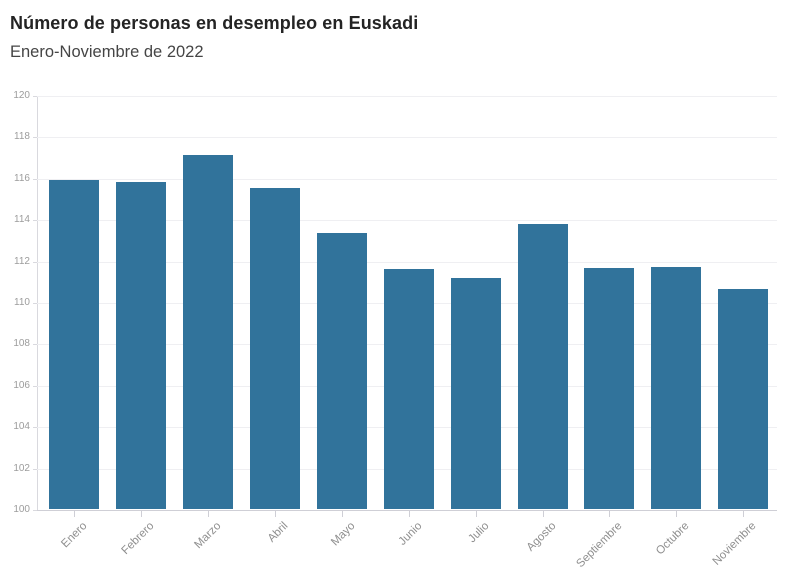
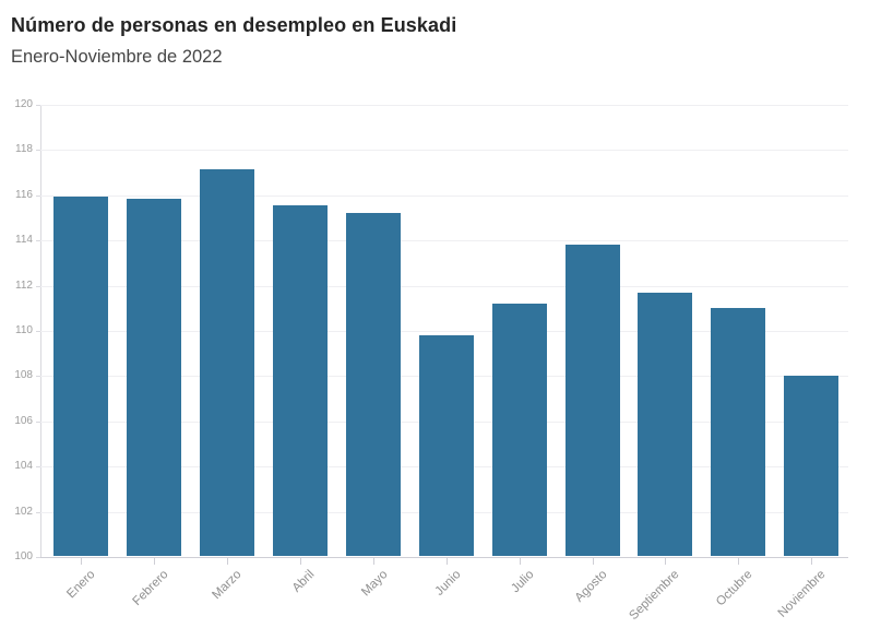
Mayo: 113.4 -> 115.2
Junio: 111.7 -> 109.8
Octubre: 111.8 -> 111.0
Noviembre: 110.7 -> 108.0
